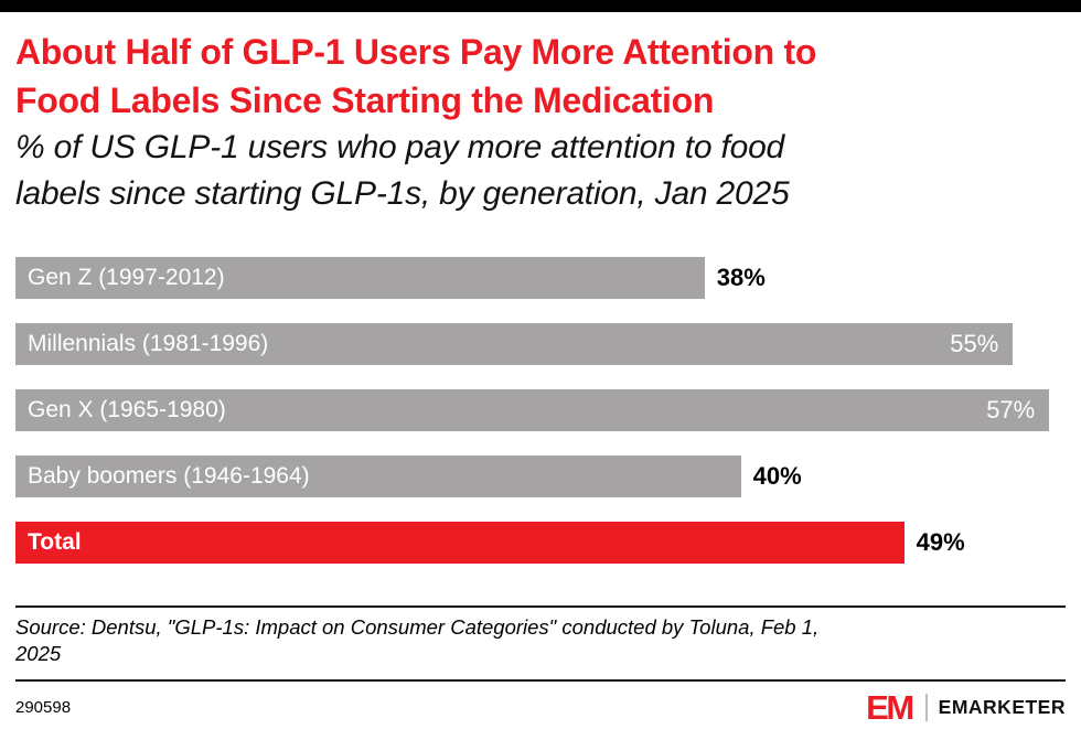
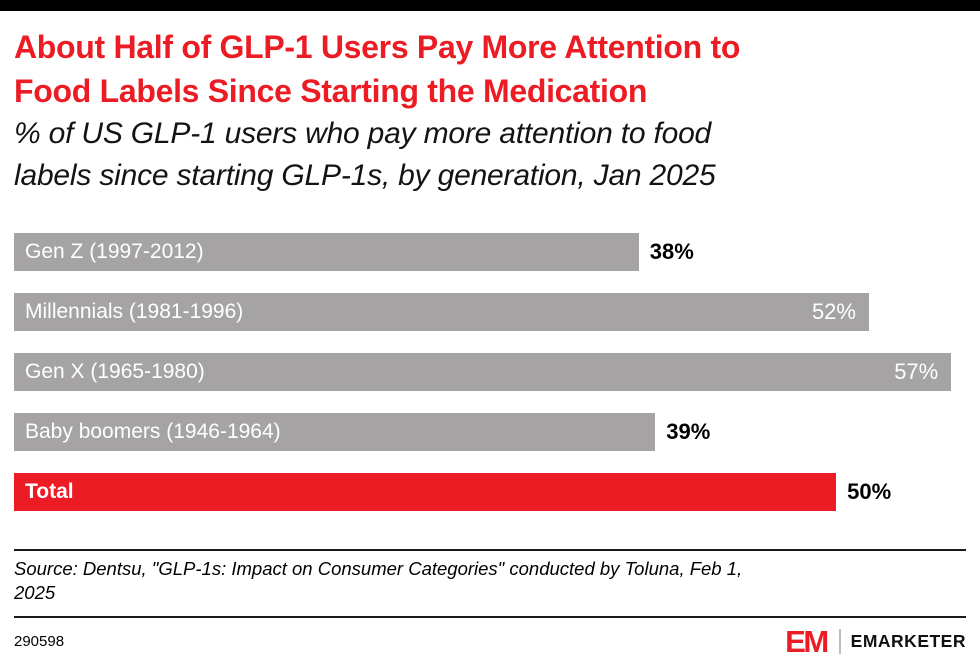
Millennials (1981-1996): 55% -> 52%
Baby boomers (1946-1964): 40% -> 39%
Total: 49% -> 50%
